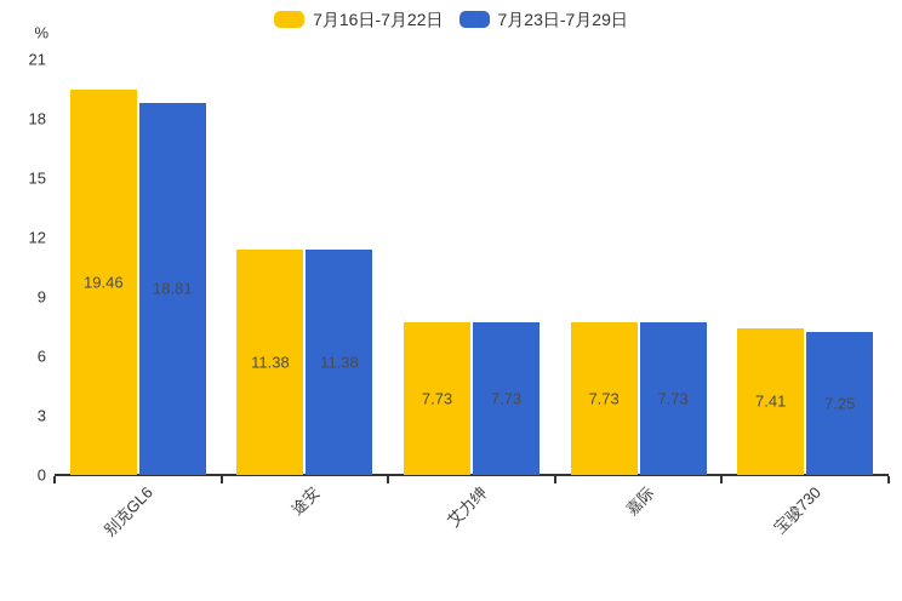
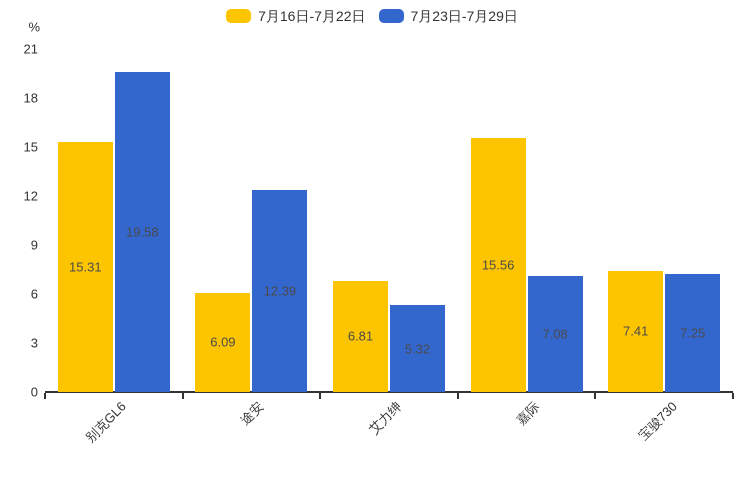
7月16日-7月22日/别克GL6: 19.46 -> 15.31
7月23日-7月29日/别克GL6: 18.81 -> 19.58
7月16日-7月22日/途安: 11.38 -> 6.09
7月23日-7月29日/途安: 11.38 -> 12.39
7月16日-7月22日/艾力绅: 7.73 -> 6.81
7月23日-7月29日/艾力绅: 7.73 -> 5.32
7月16日-7月22日/嘉际: 7.73 -> 15.56
7月23日-7月29日/嘉际: 7.73 -> 7.08
